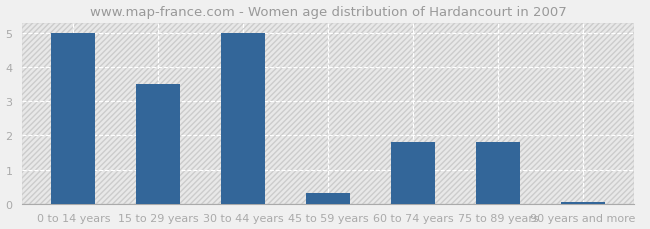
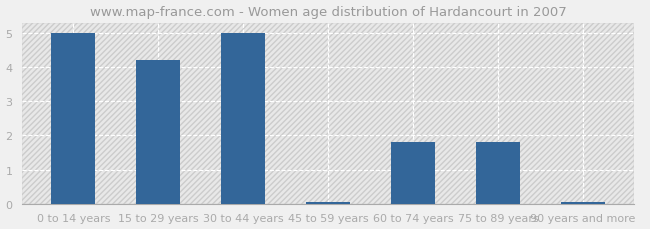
15 to 29 years: 3.50 -> 4.20
45 to 59 years: 0.30 -> 0.05
